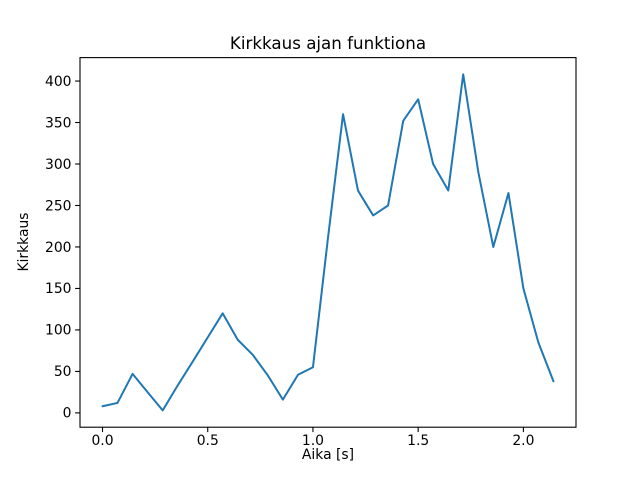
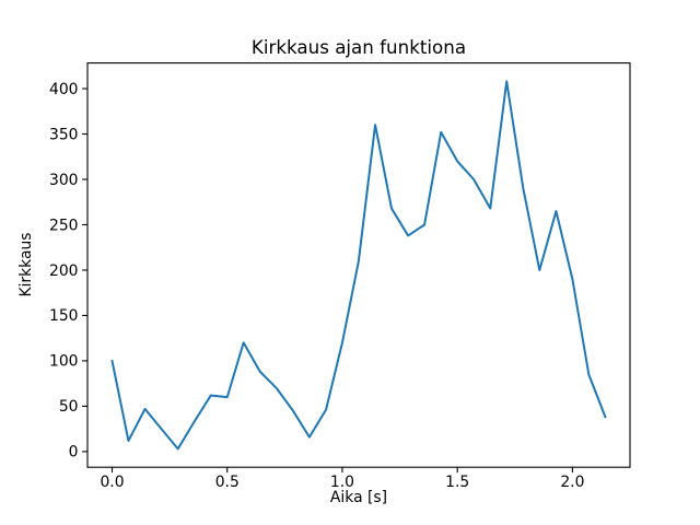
0.0: 10 -> 100
0.5: 90 -> 60
1.0: 60 -> 120
1.5: 380 -> 320
2.0: 150 -> 190
